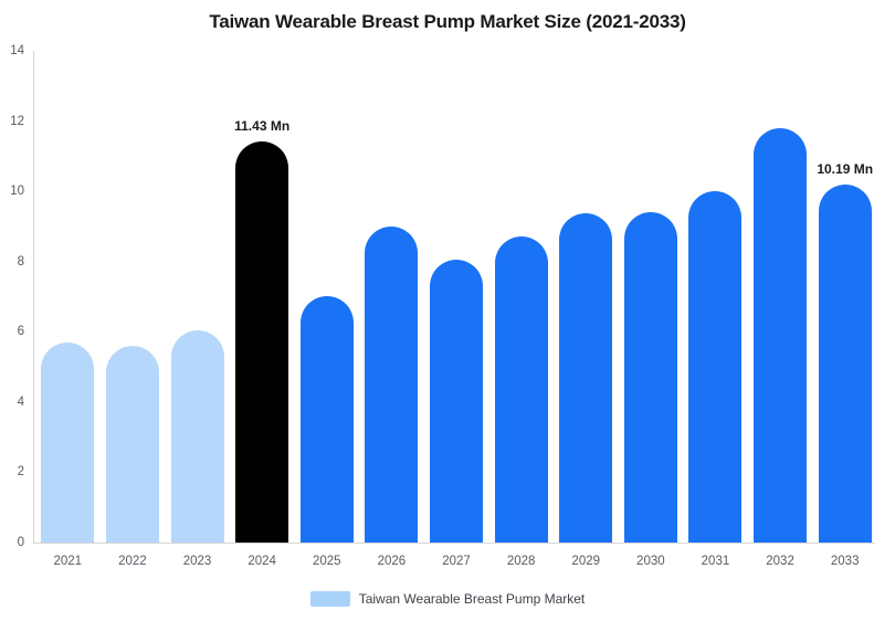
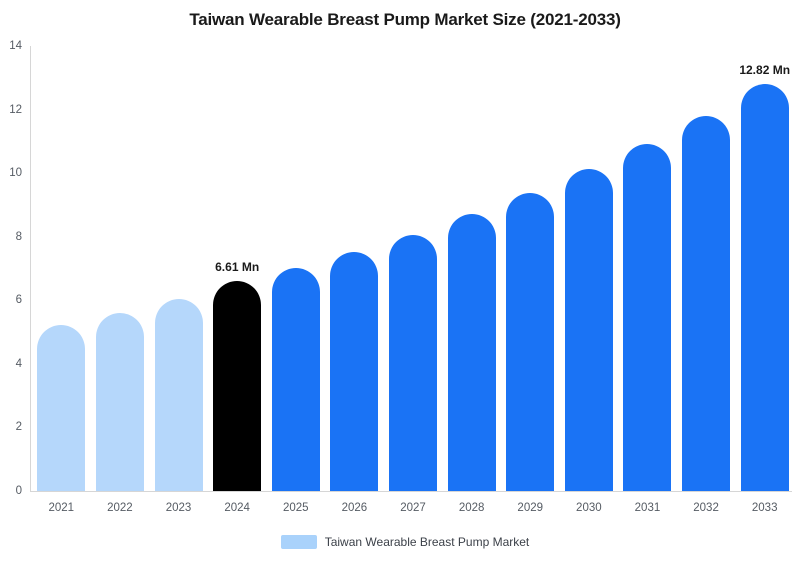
2021: 5.7 -> 5.2
2024: 11.43 -> 6.61
2026: 9.0 -> 7.5
2030: 9.4 -> 10.1
2031: 10.0 -> 10.9
2033: 10.19 -> 12.82
